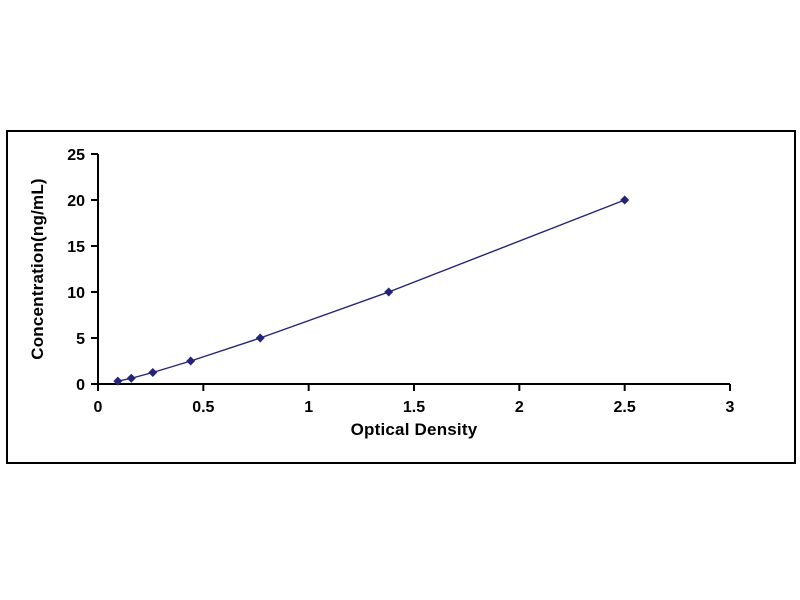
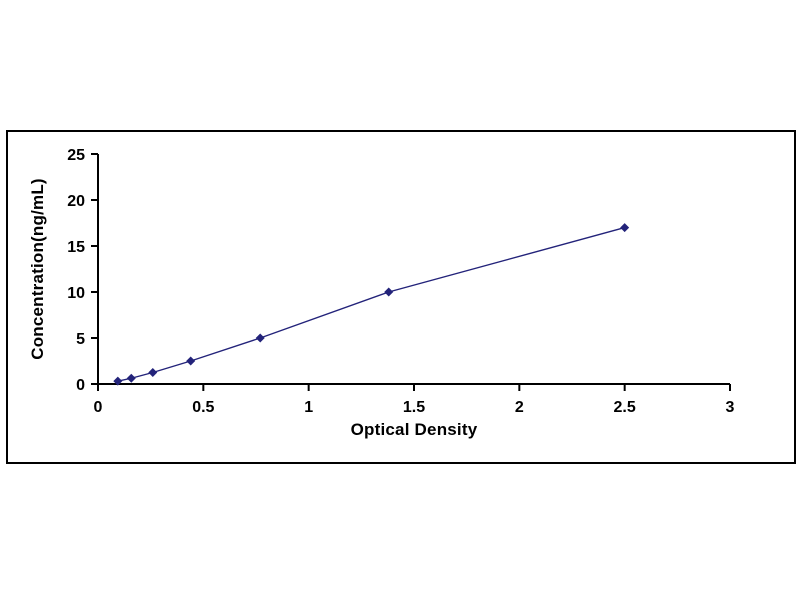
2.5: 20 -> 17
